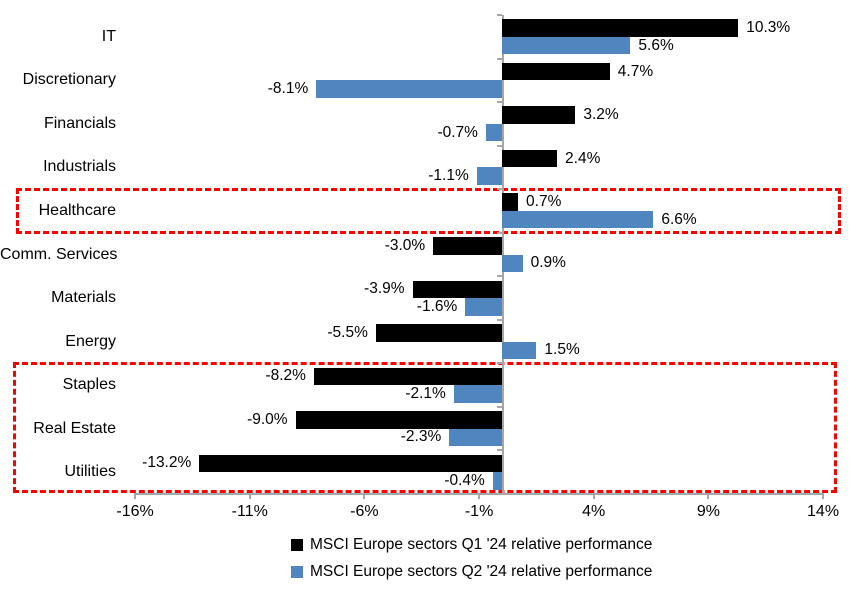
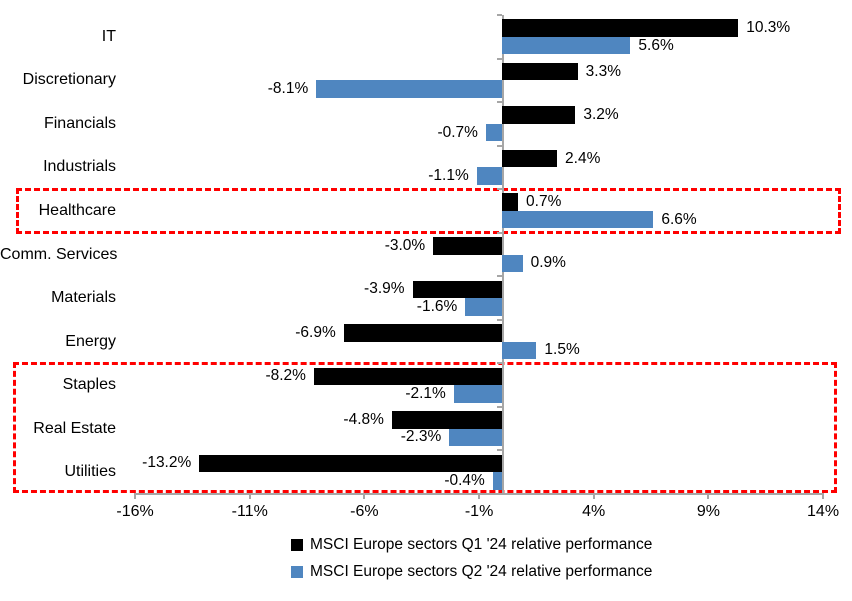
MSCI Europe sectors Q1 '24 relative performance/Discretionary: 4.7% -> 3.3%
MSCI Europe sectors Q1 '24 relative performance/Energy: -5.5% -> -6.9%
MSCI Europe sectors Q1 '24 relative performance/Real Estate: -9.0% -> -4.8%
